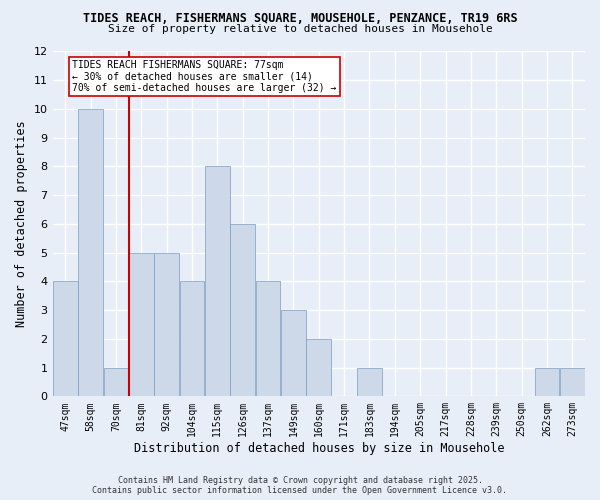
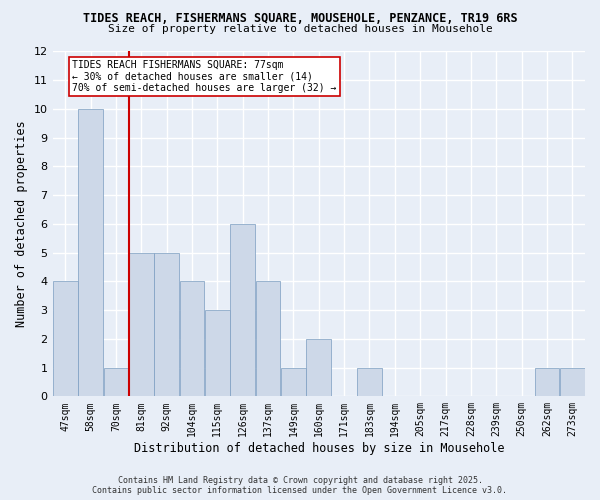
115sqm: 8 -> 3
149sqm: 3 -> 1
